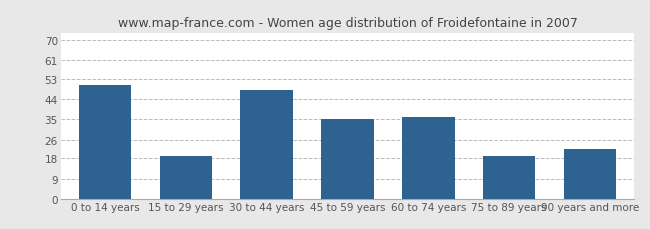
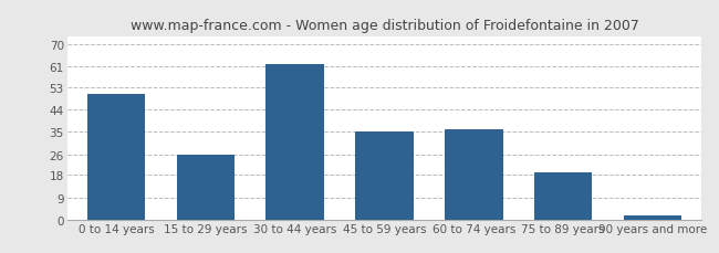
15 to 29 years: 19 -> 26
30 to 44 years: 48 -> 62
90 years and more: 22 -> 2
